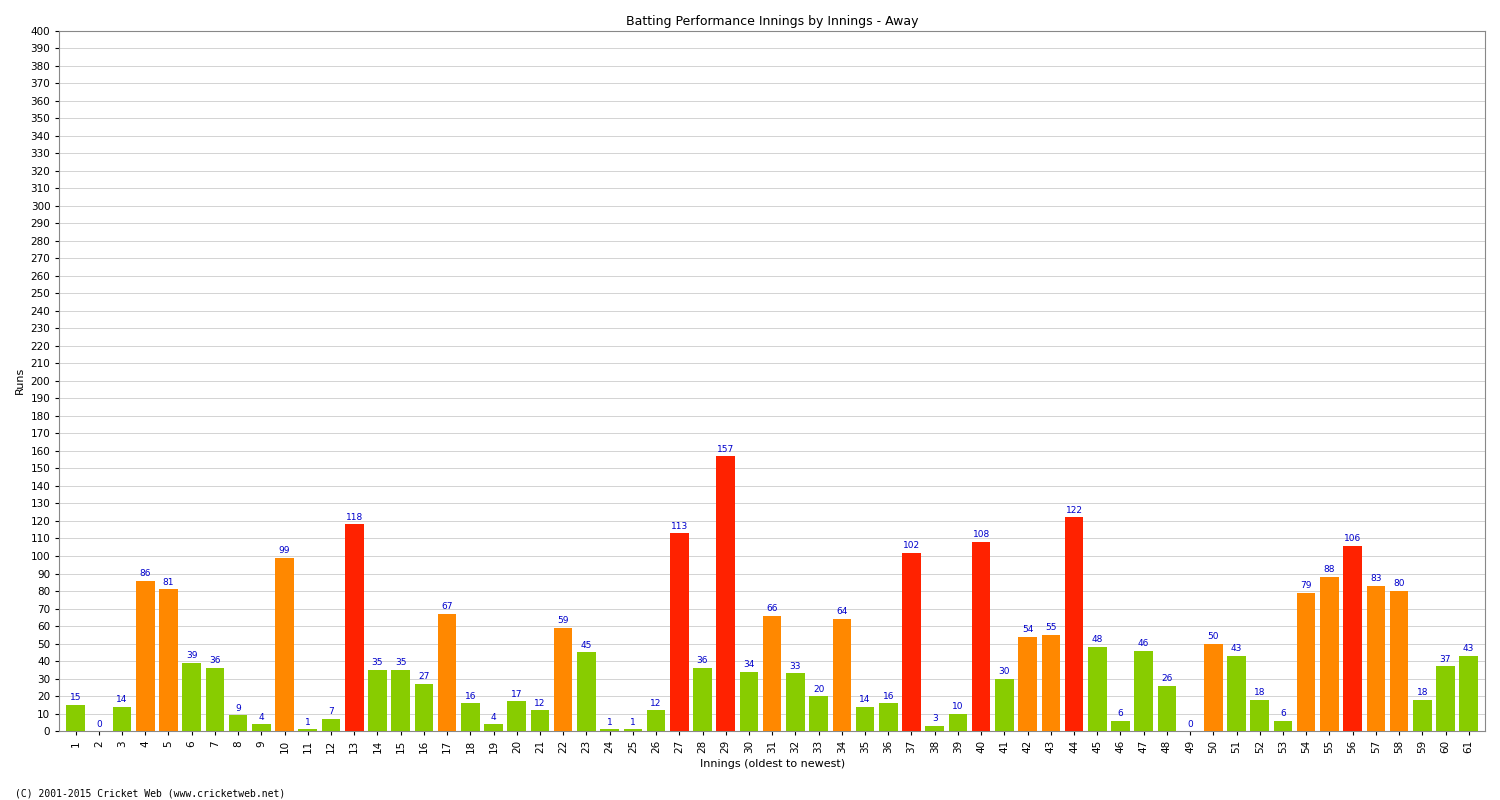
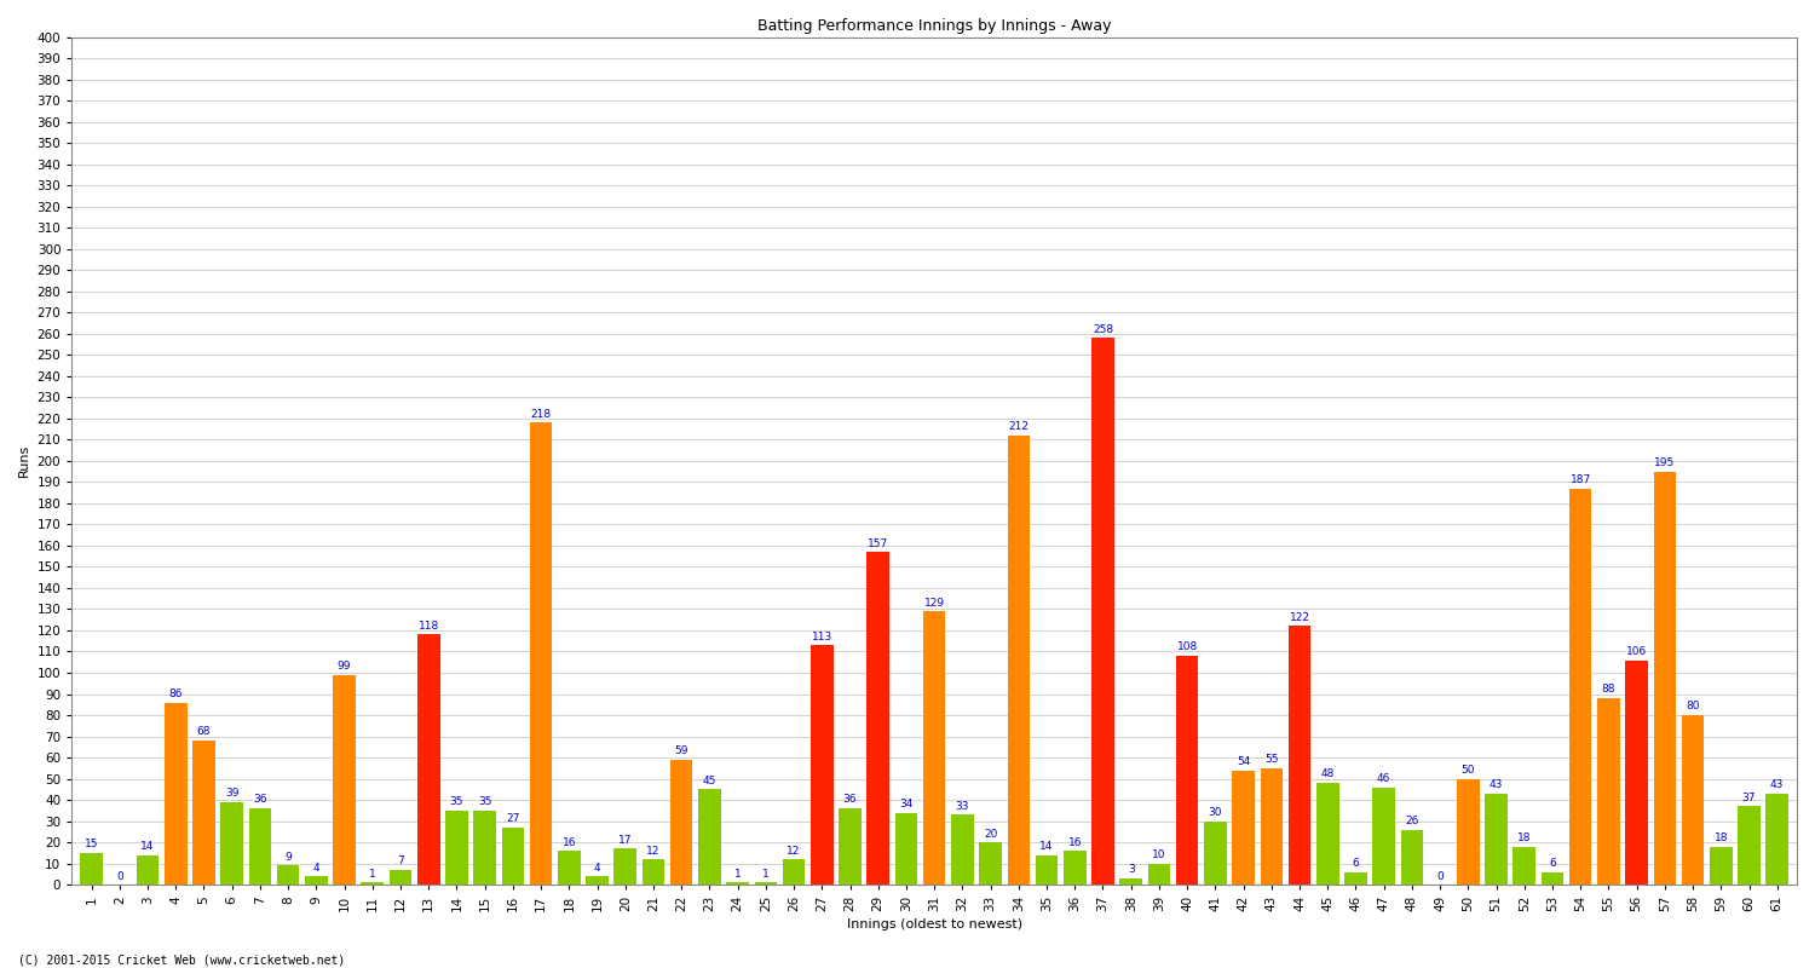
5: 81 -> 68
17: 67 -> 218
31: 66 -> 129
34: 64 -> 212
37: 102 -> 258
54: 79 -> 187
57: 83 -> 195
